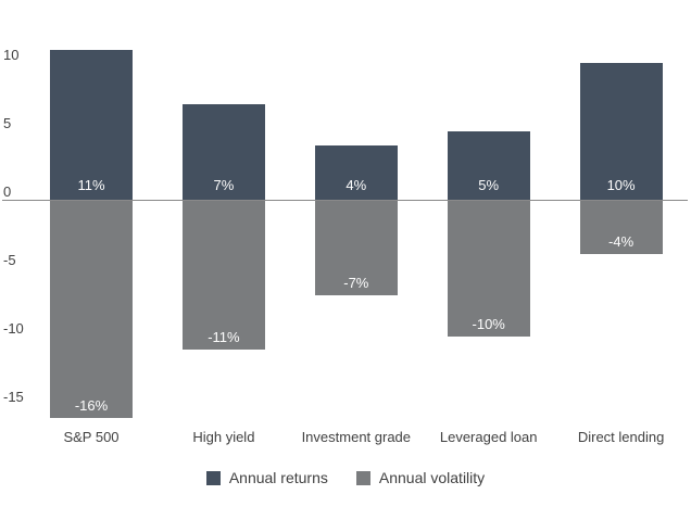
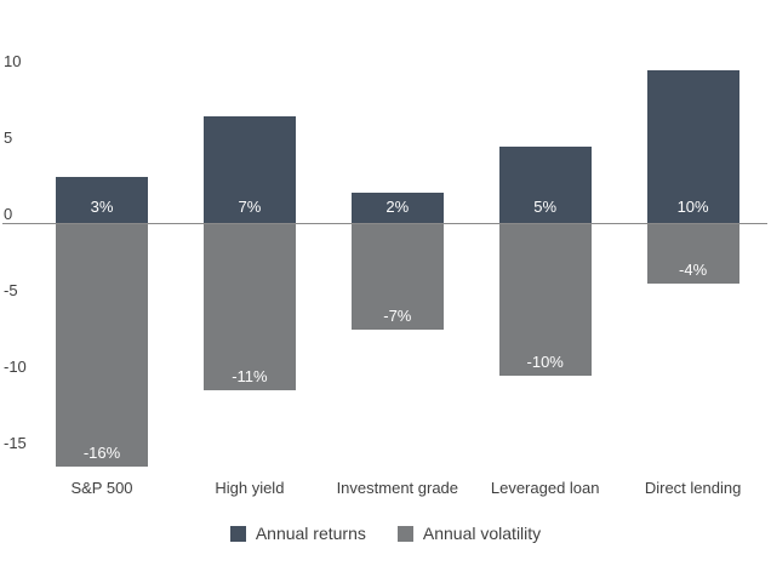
Annual returns/S&P 500: 11% -> 3%
Annual returns/Investment grade: 4% -> 2%
